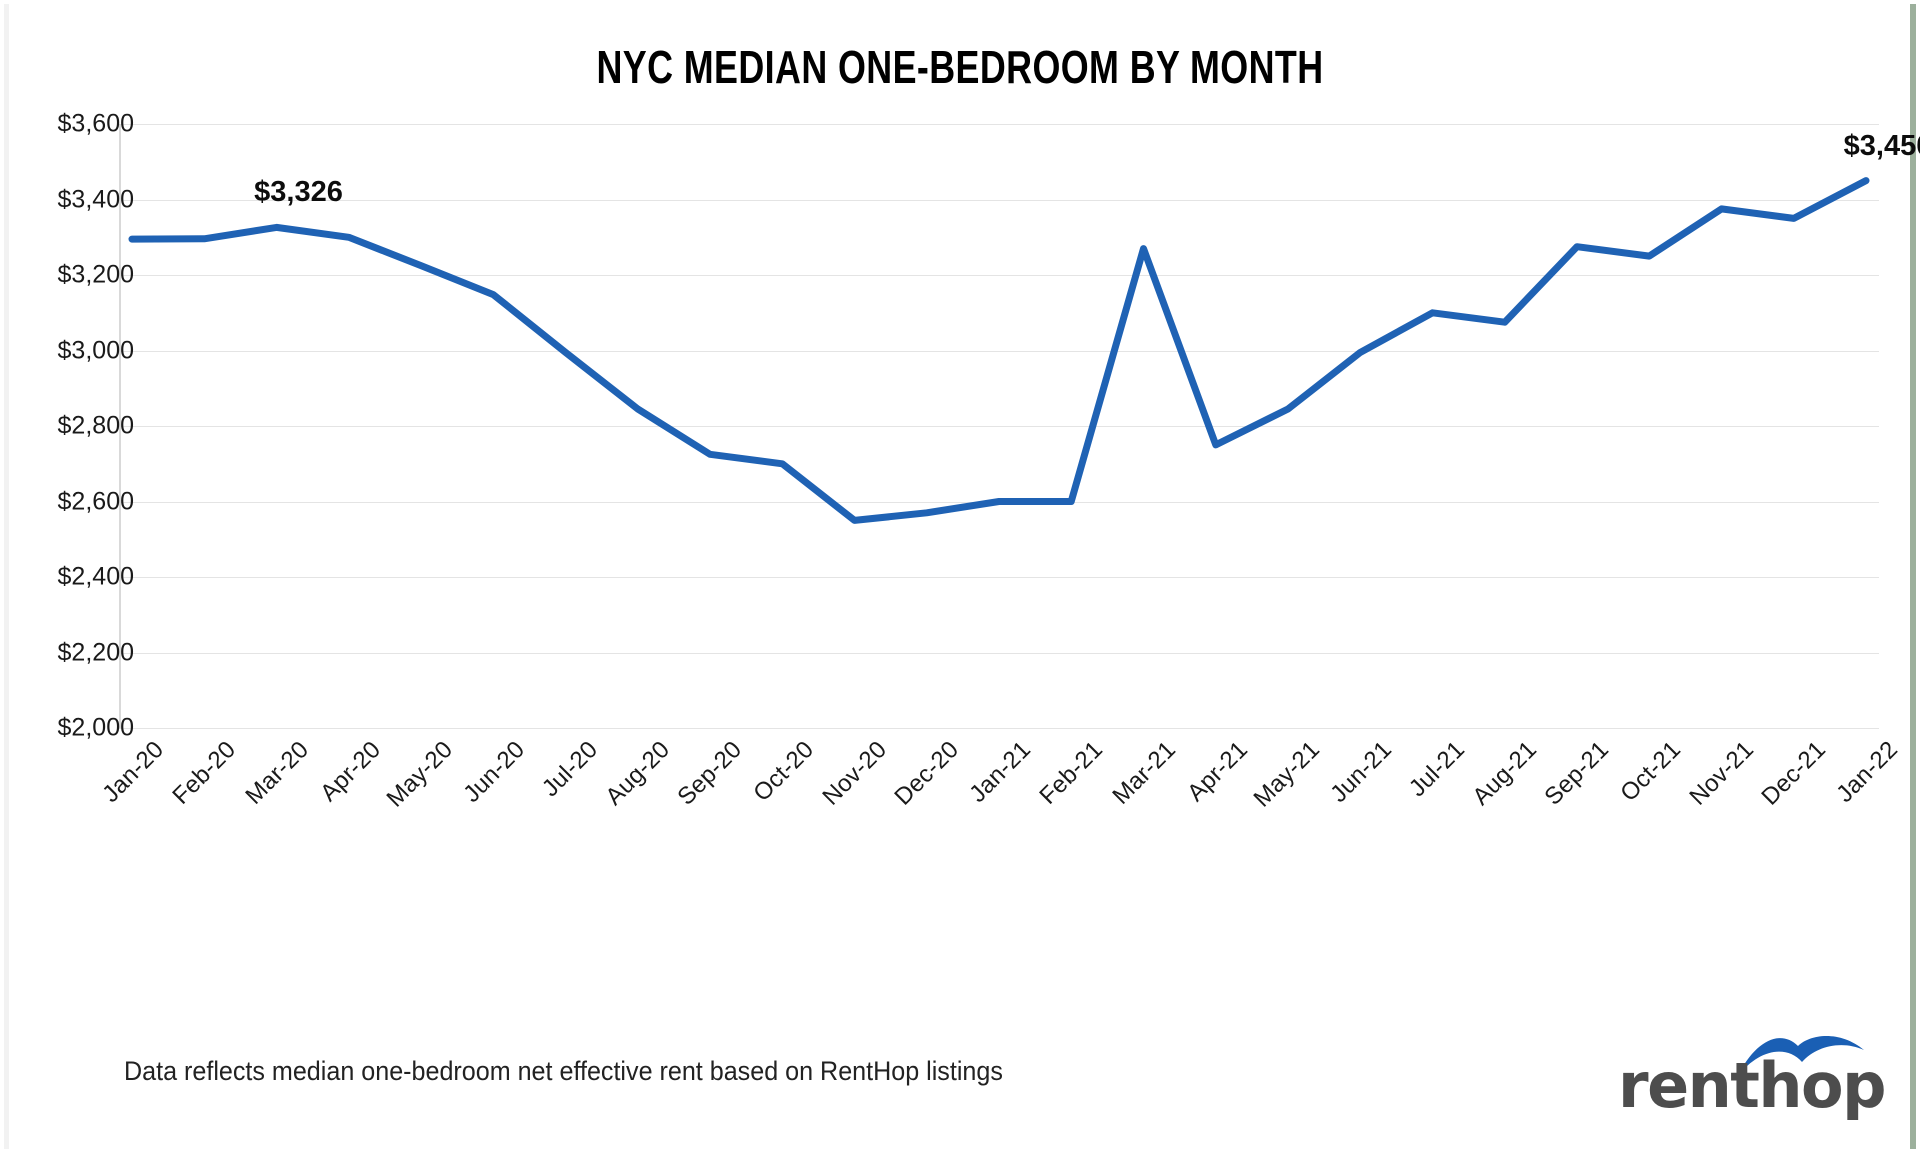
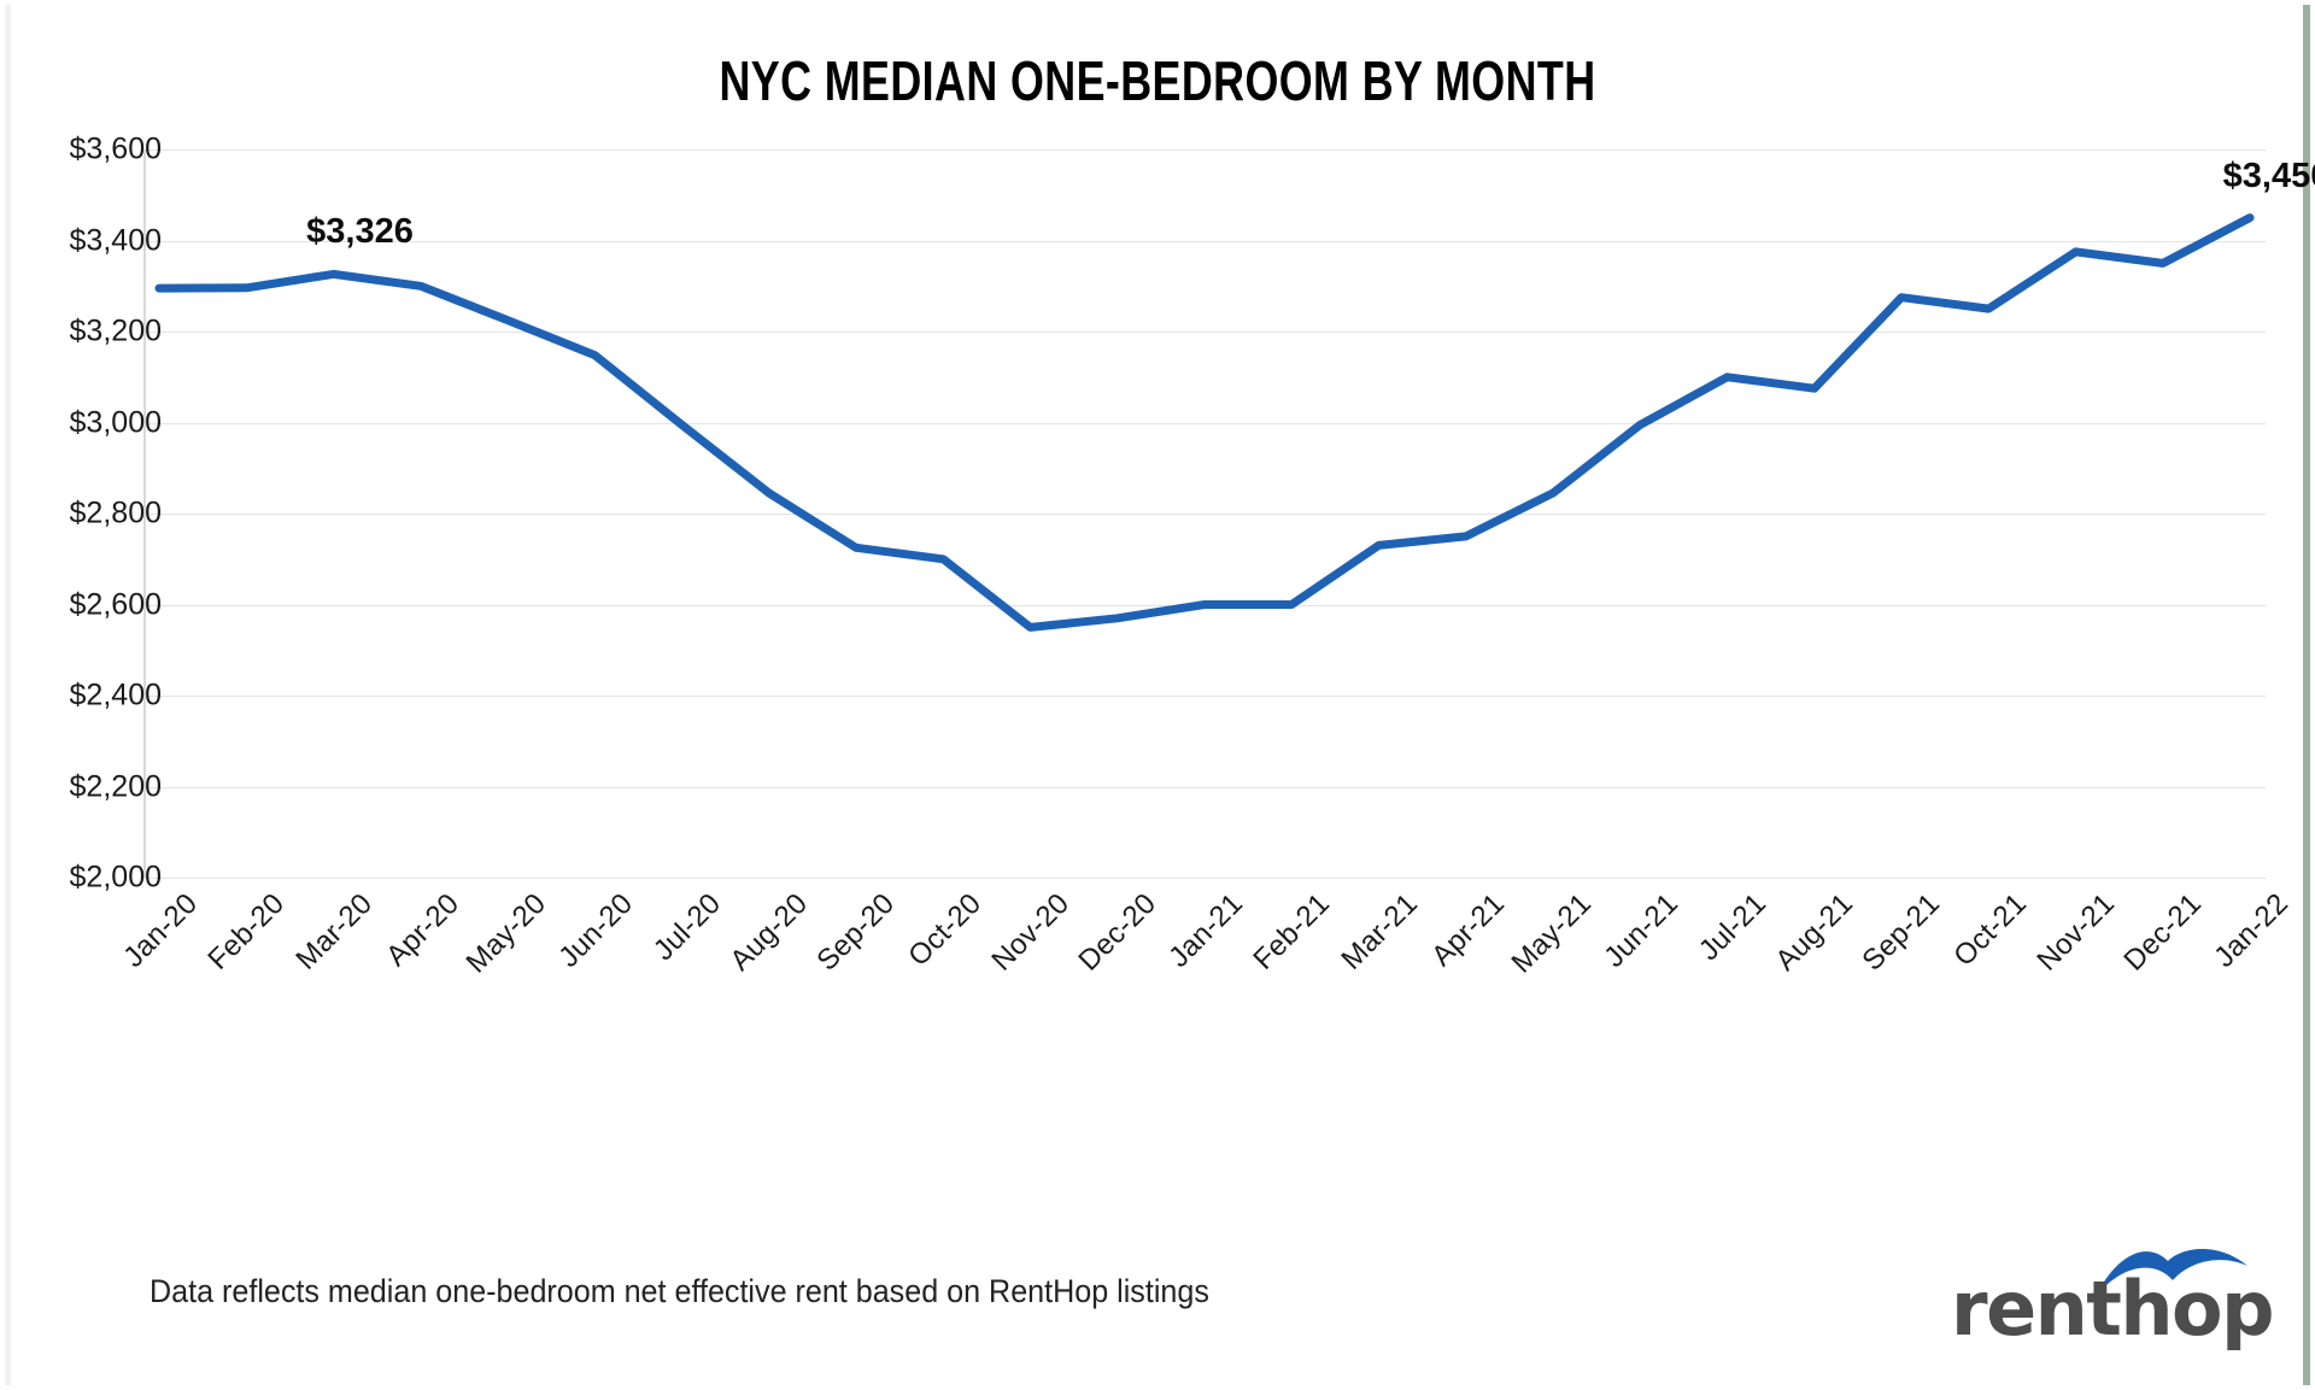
Mar-21: $3270 -> $2730
